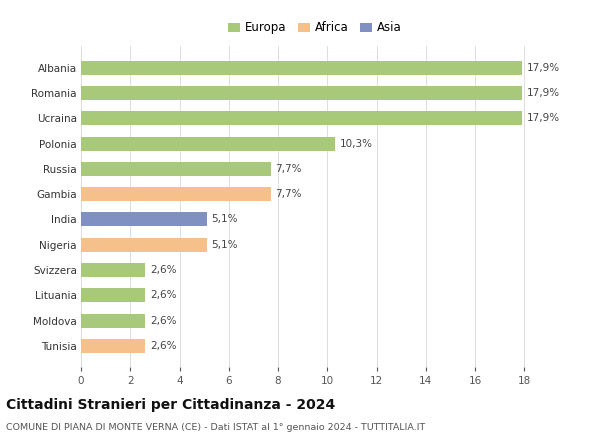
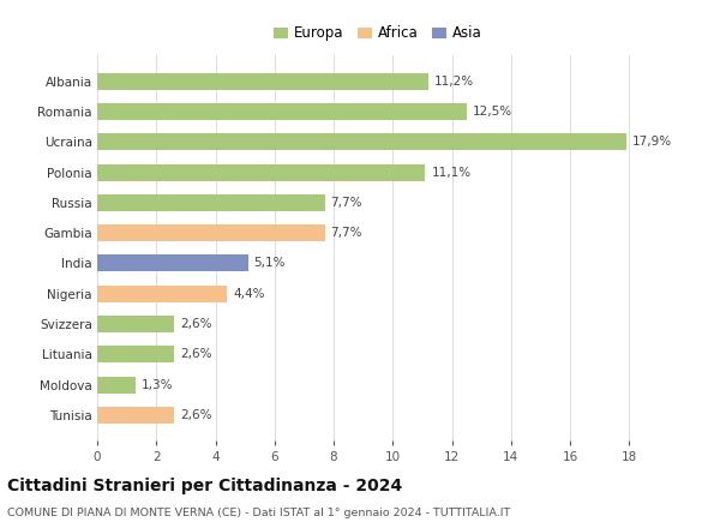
Albania: 17,9% -> 11,2%
Romania: 17,9% -> 12,5%
Polonia: 10,3% -> 11,1%
Nigeria: 5,1% -> 4,4%
Moldova: 2,6% -> 1,3%
